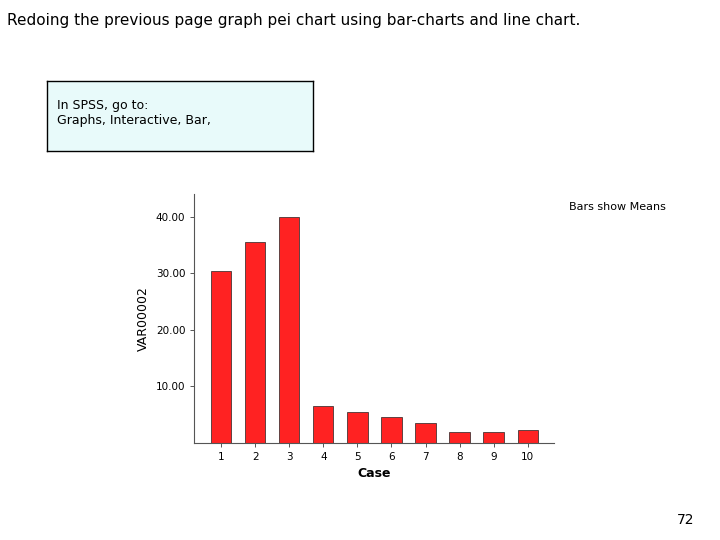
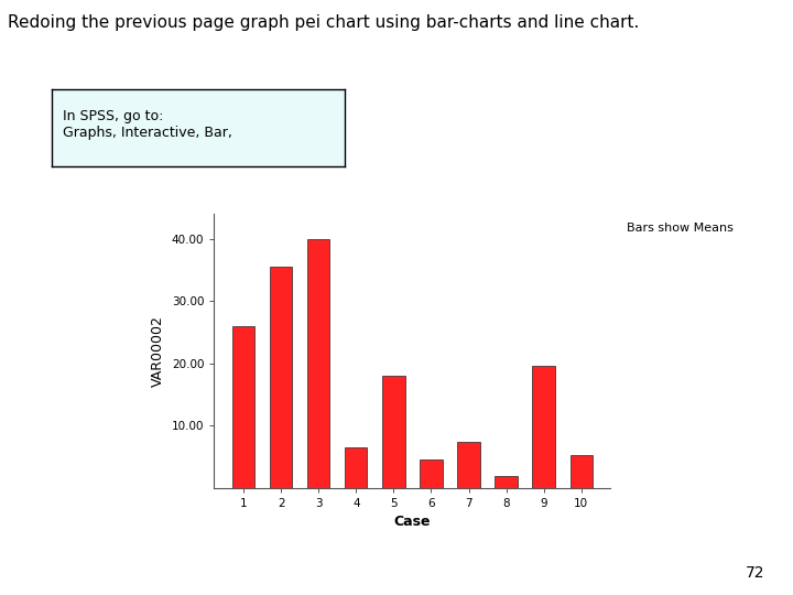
1: 30.5 -> 26.0
5: 5.5 -> 18.0
7: 3.5 -> 7.4
9: 2.0 -> 19.6
10: 2.2 -> 5.2
